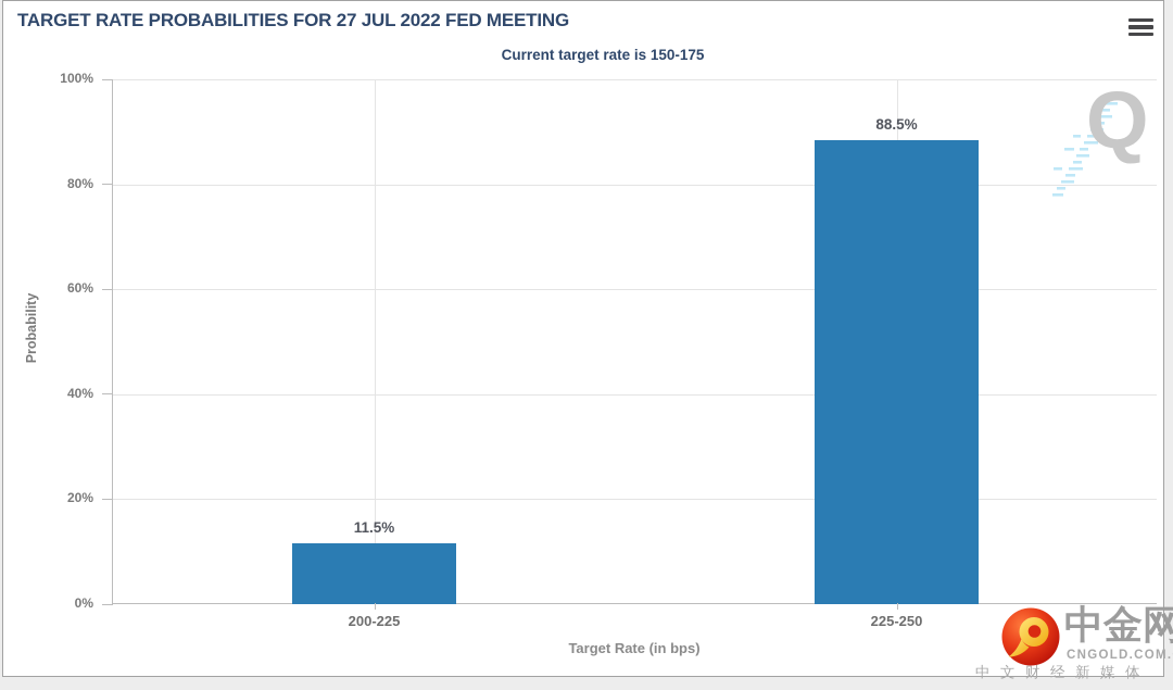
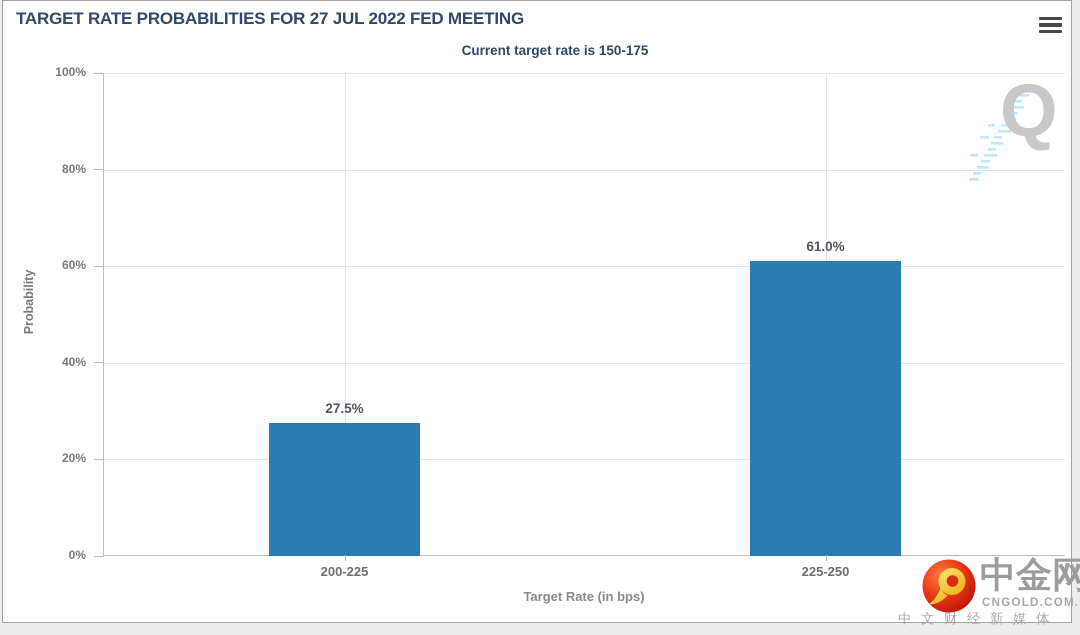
200-225: 11.5% -> 27.5%
225-250: 88.5% -> 61.0%
